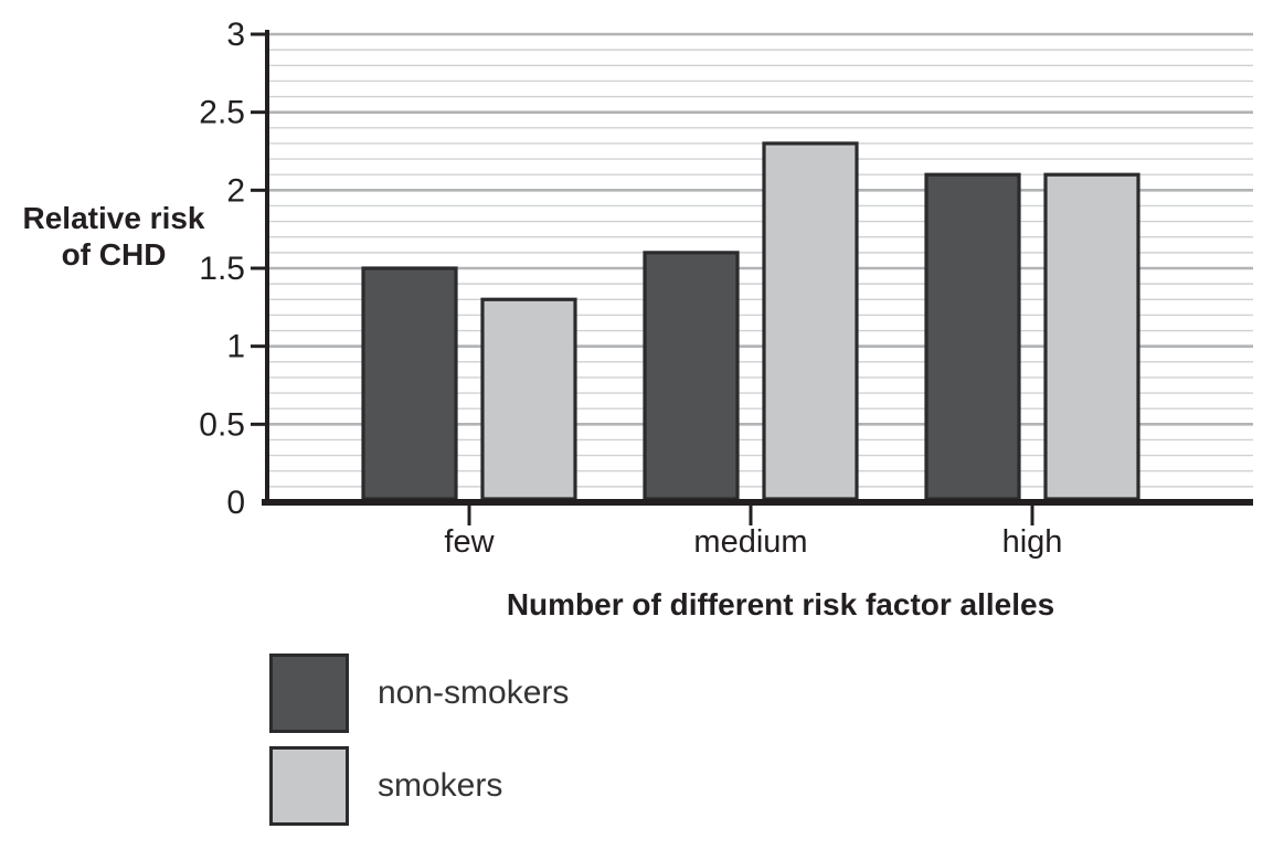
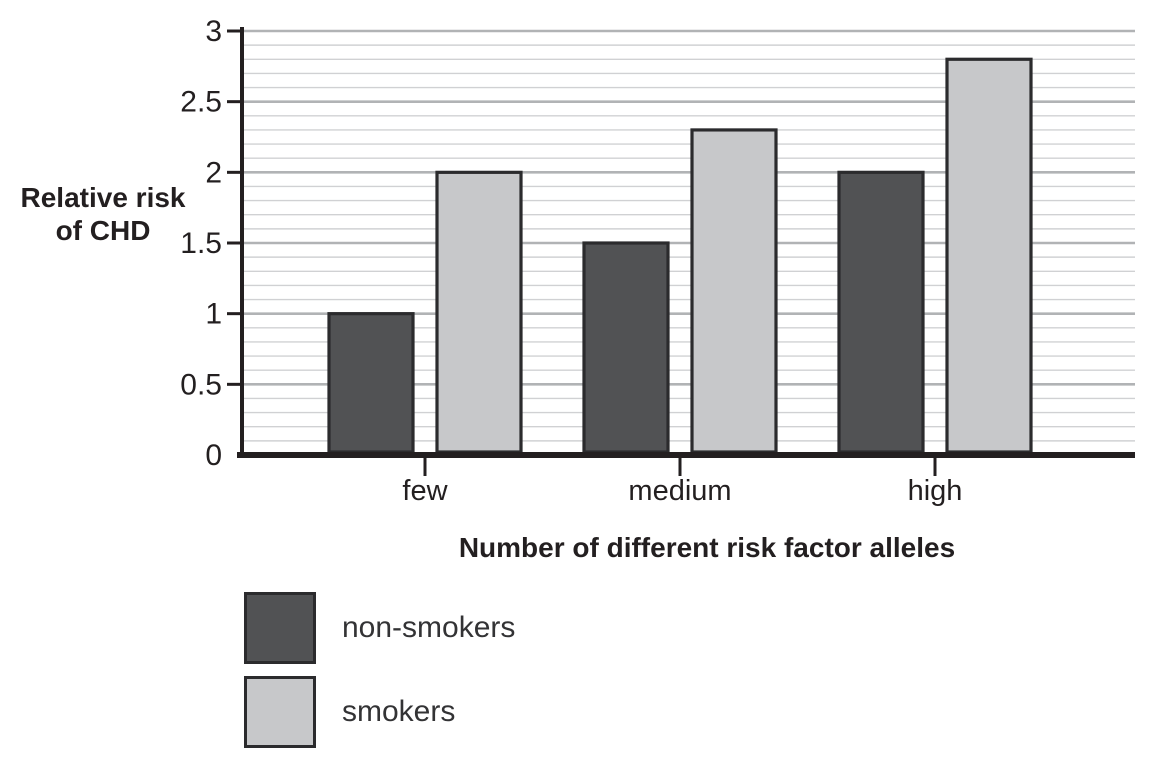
non-smokers/few: 1.5 -> 1.0
smokers/few: 1.3 -> 2.0
non-smokers/medium: 1.6 -> 1.5
non-smokers/high: 2.1 -> 2.0
smokers/high: 2.1 -> 2.8
